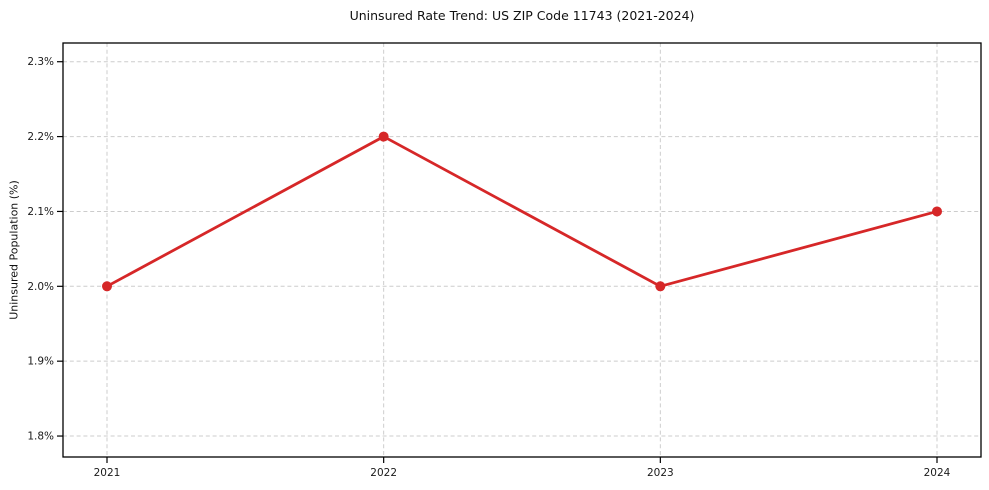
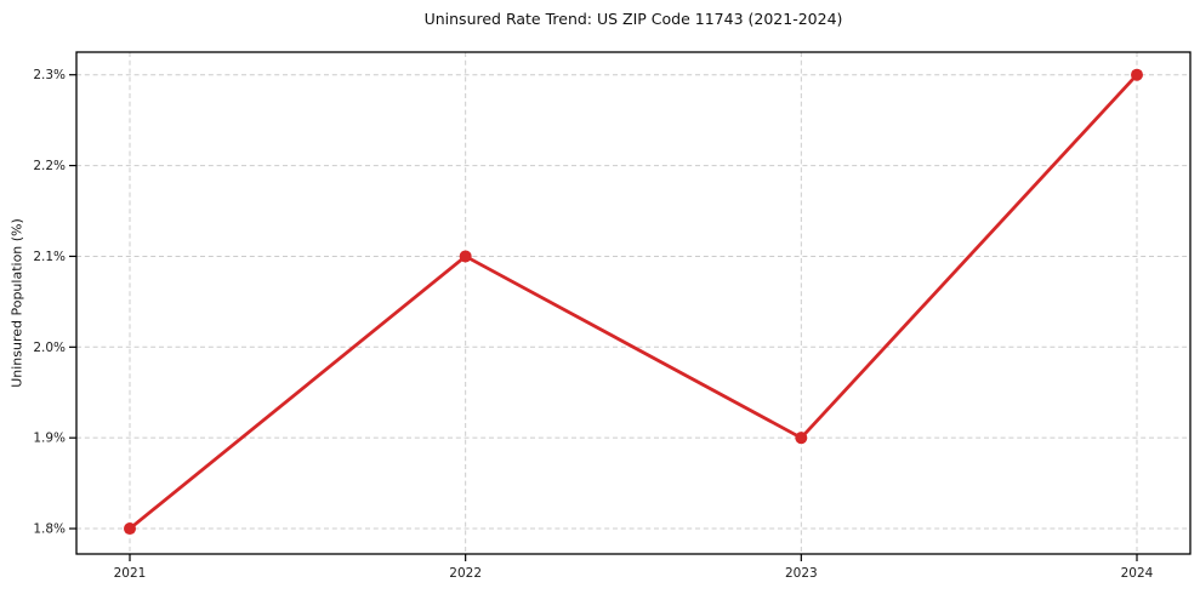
2021: 2.0% -> 1.8%
2022: 2.2% -> 2.1%
2023: 2.0% -> 1.9%
2024: 2.1% -> 2.3%
